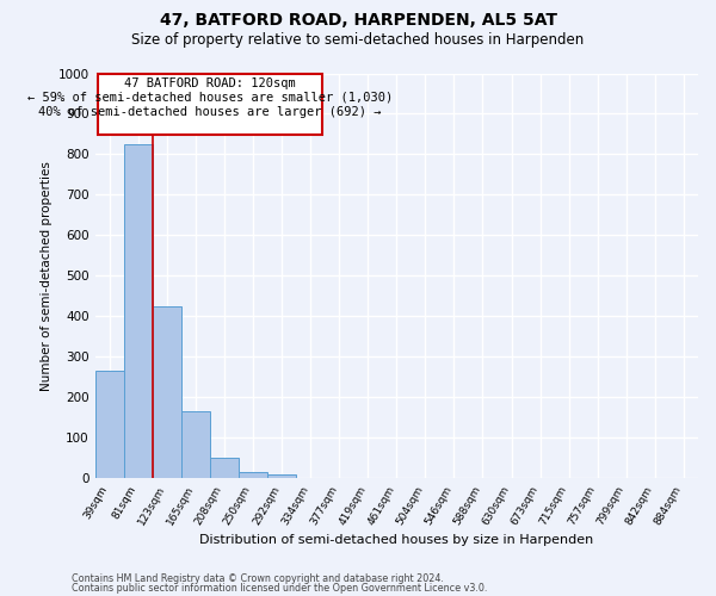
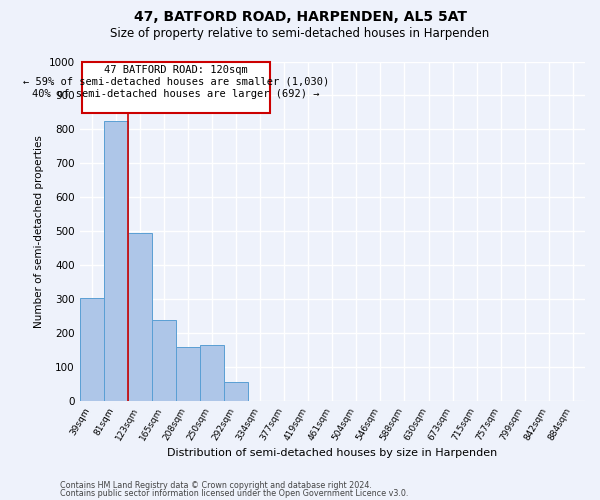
39sqm: 265 -> 305
123sqm: 425 -> 495
165sqm: 165 -> 240
208sqm: 50 -> 160
250sqm: 14 -> 165
292sqm: 8 -> 55
